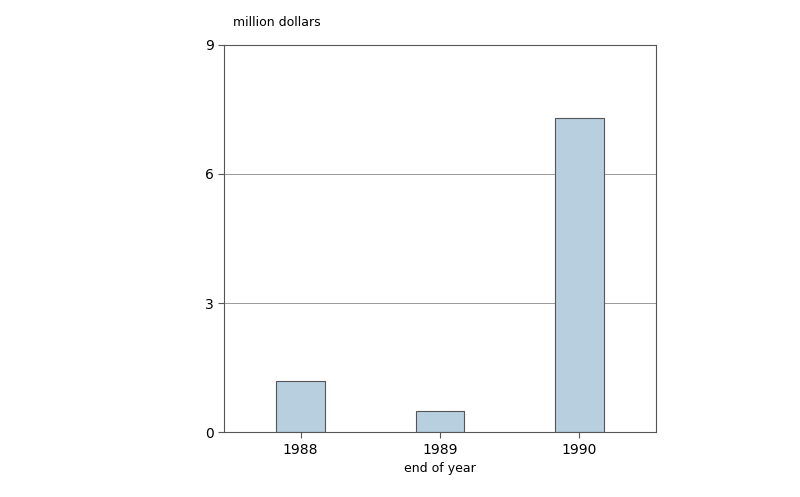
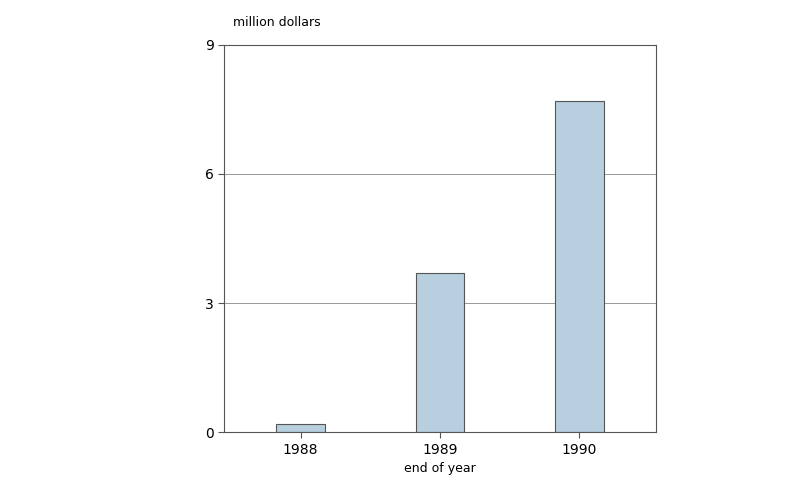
1988: 1.2 -> 0.2
1989: 0.5 -> 3.7
1990: 7.3 -> 7.7
